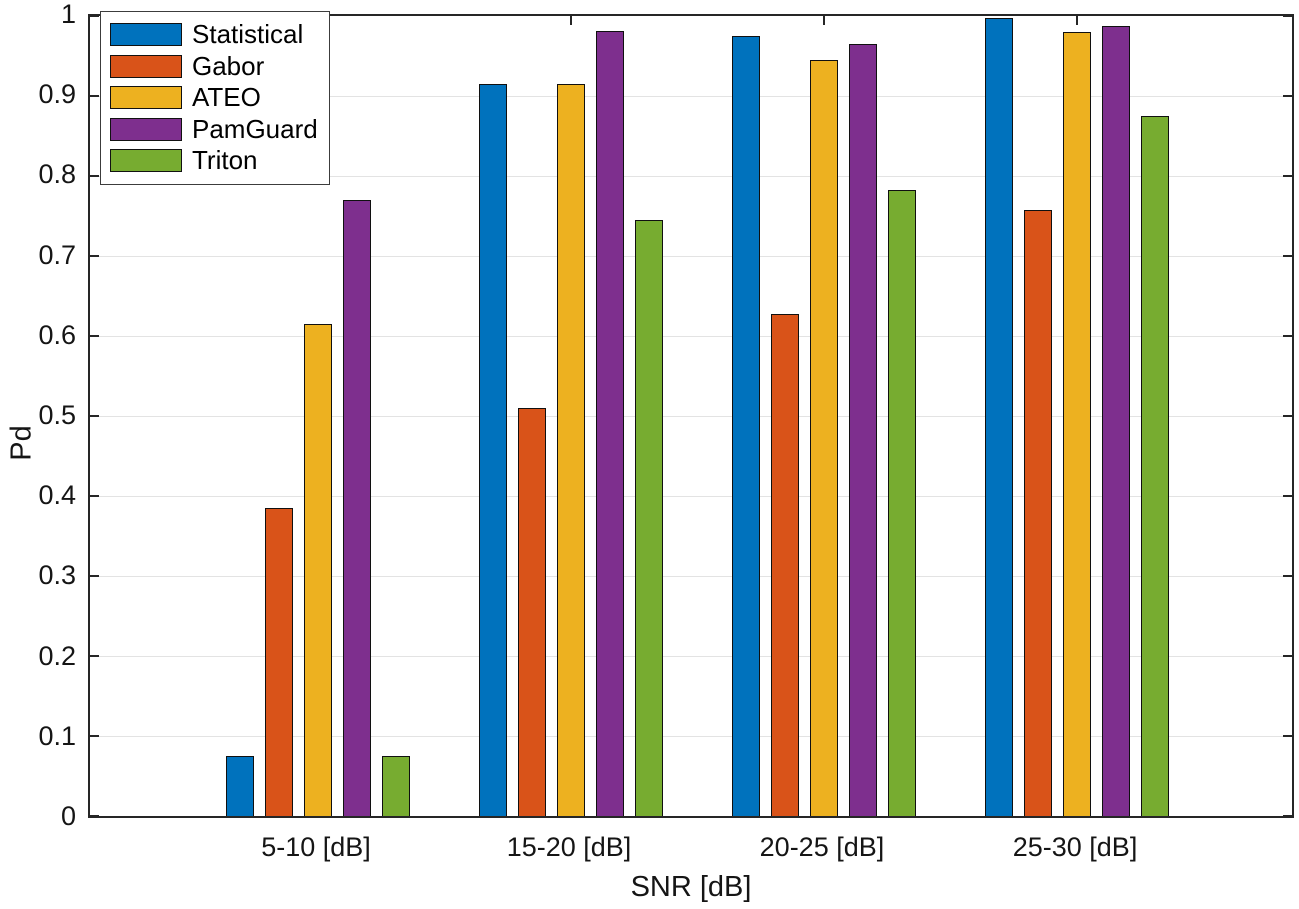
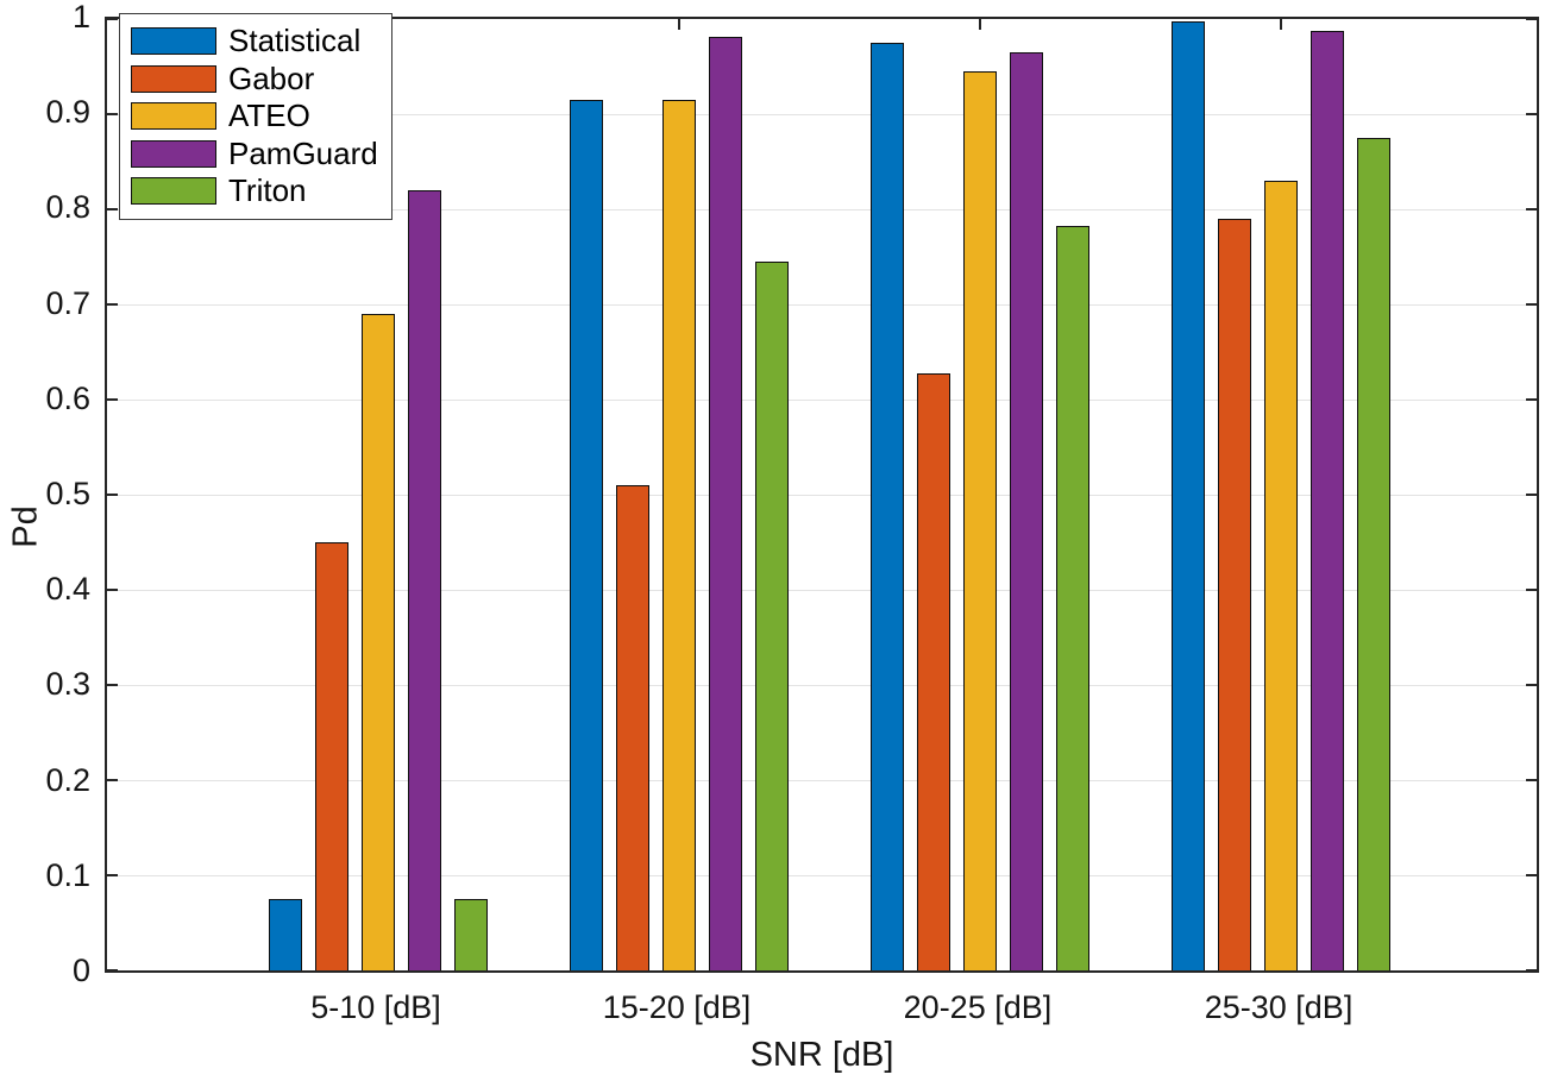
Gabor/5-10 [dB]: 0.39 -> 0.45
ATEO/5-10 [dB]: 0.61 -> 0.69
PamGuard/5-10 [dB]: 0.77 -> 0.82
Gabor/25-30 [dB]: 0.76 -> 0.79
ATEO/25-30 [dB]: 0.98 -> 0.83
